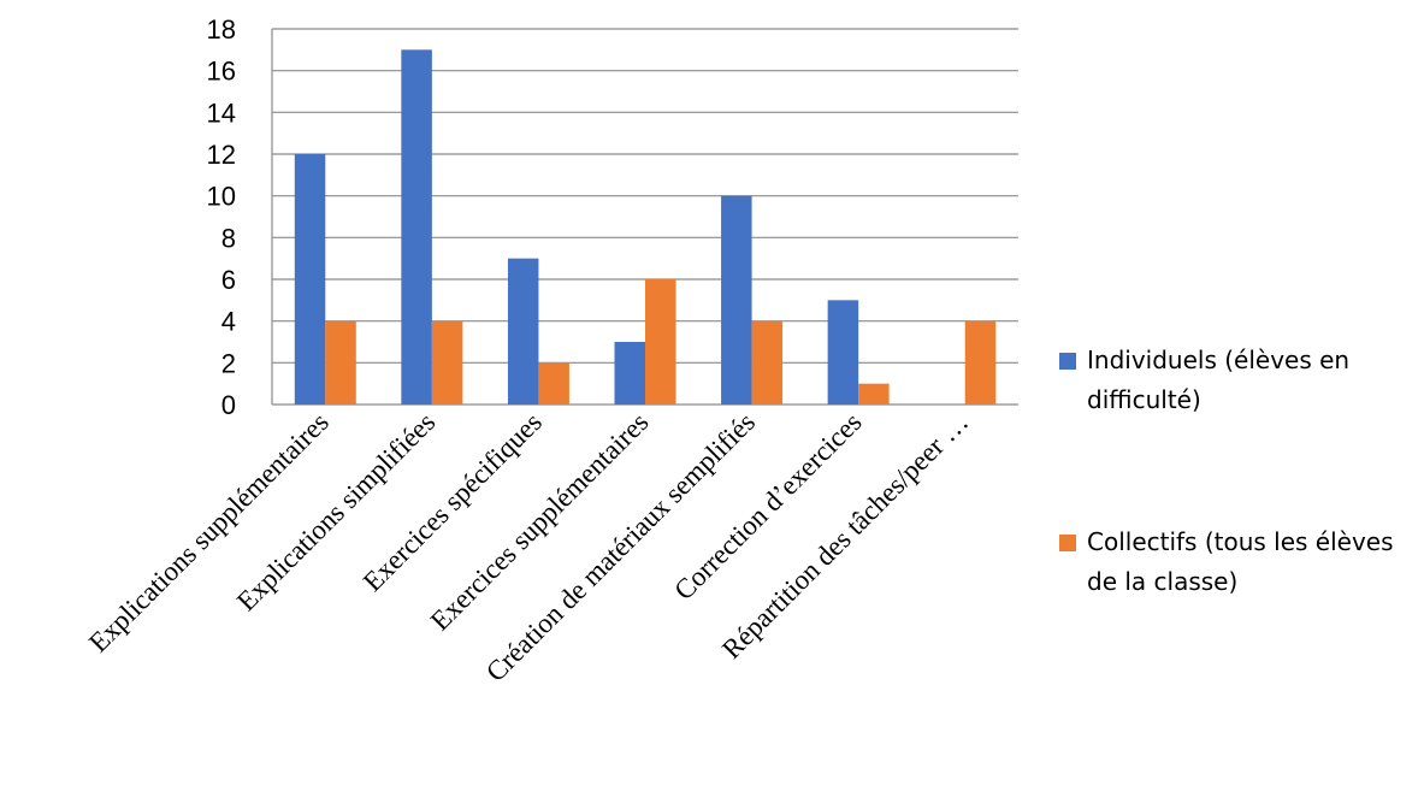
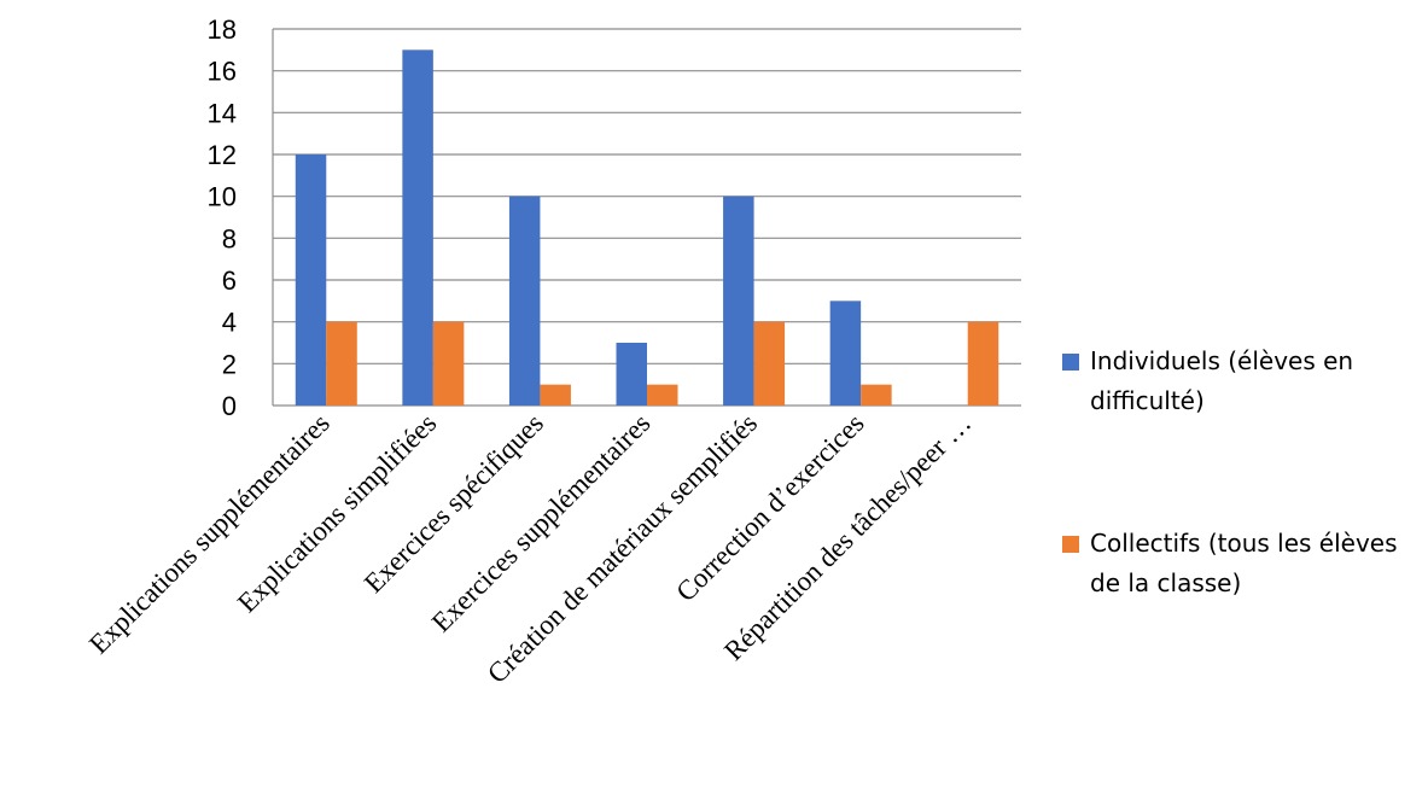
Individuels (élèves en difficulté)/Exercices spécifiques: 7 -> 10
Collectifs (tous les élèves de la classe)/Exercices spécifiques: 2 -> 1
Collectifs (tous les élèves de la classe)/Exercices supplémentaires: 6 -> 1
